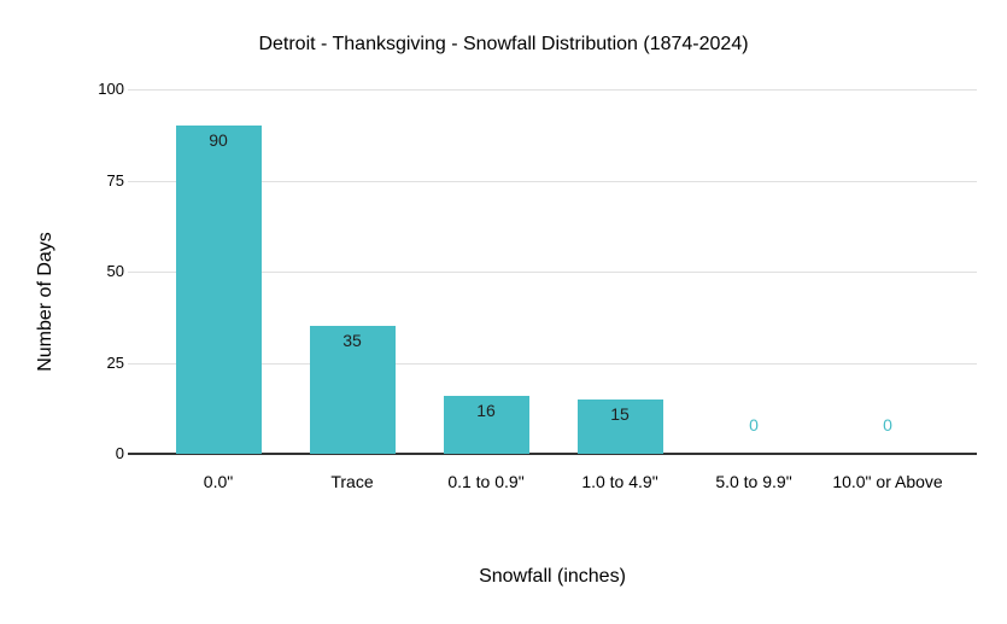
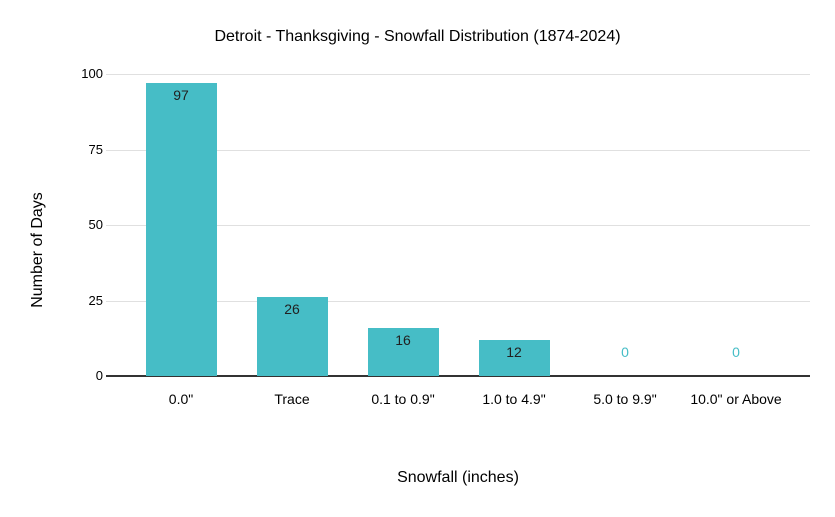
0.0": 90 -> 97
Trace: 35 -> 26
1.0 to 4.9": 15 -> 12
